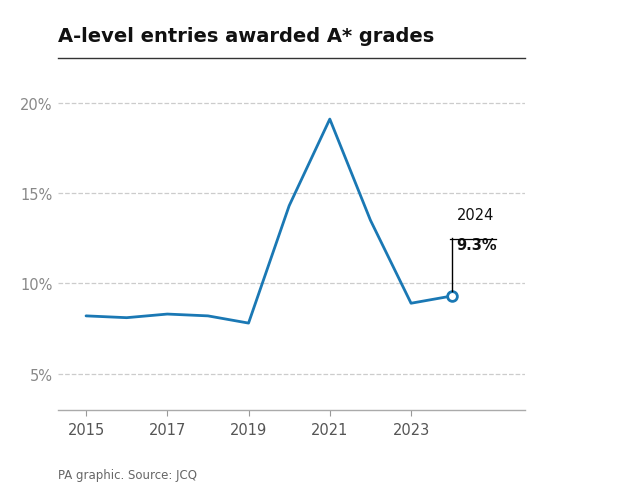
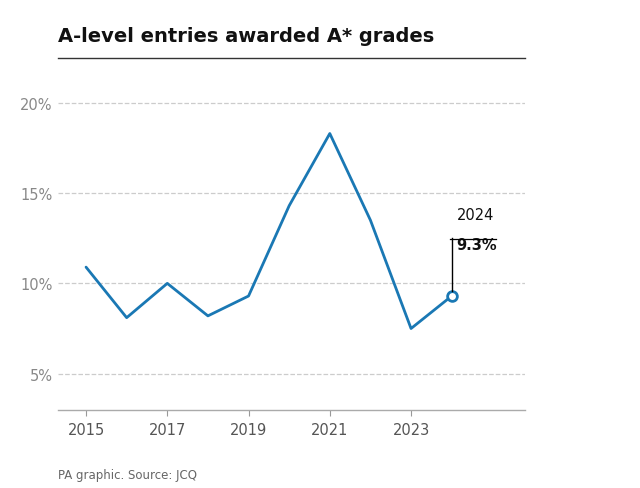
2015: 8.2% -> 10.9%
2017: 8.3% -> 10.0%
2019: 7.8% -> 9.3%
2021: 19.1% -> 18.3%
2023: 8.9% -> 7.5%
